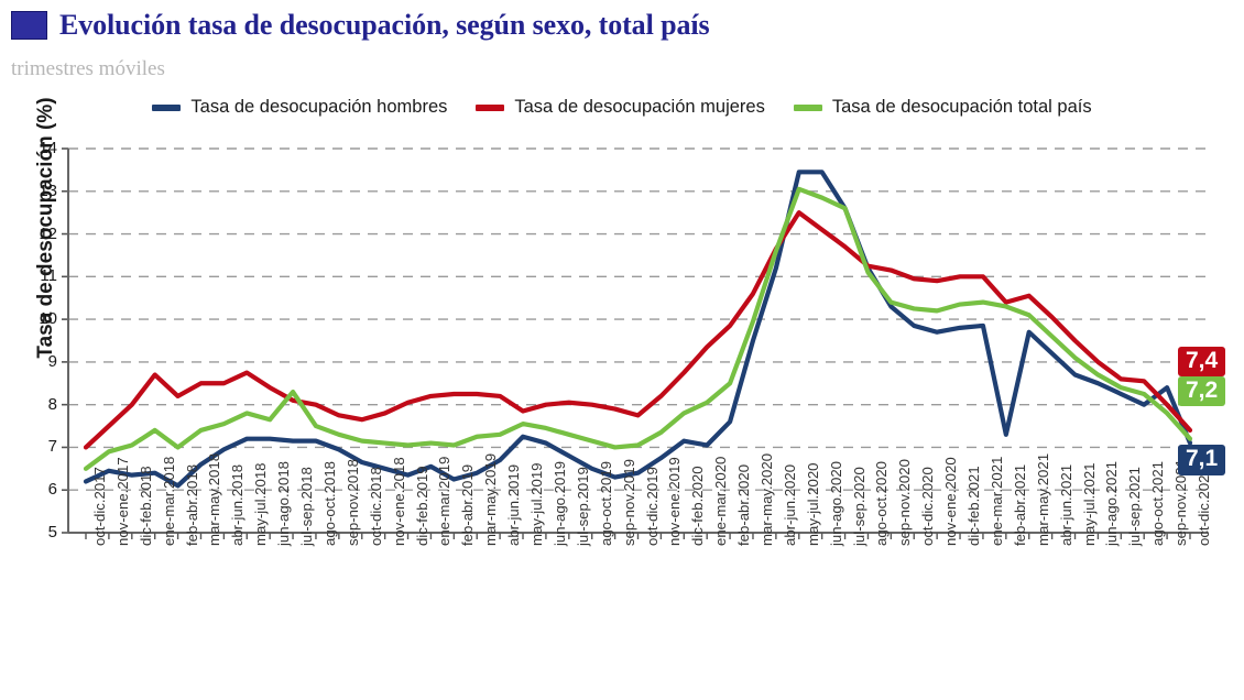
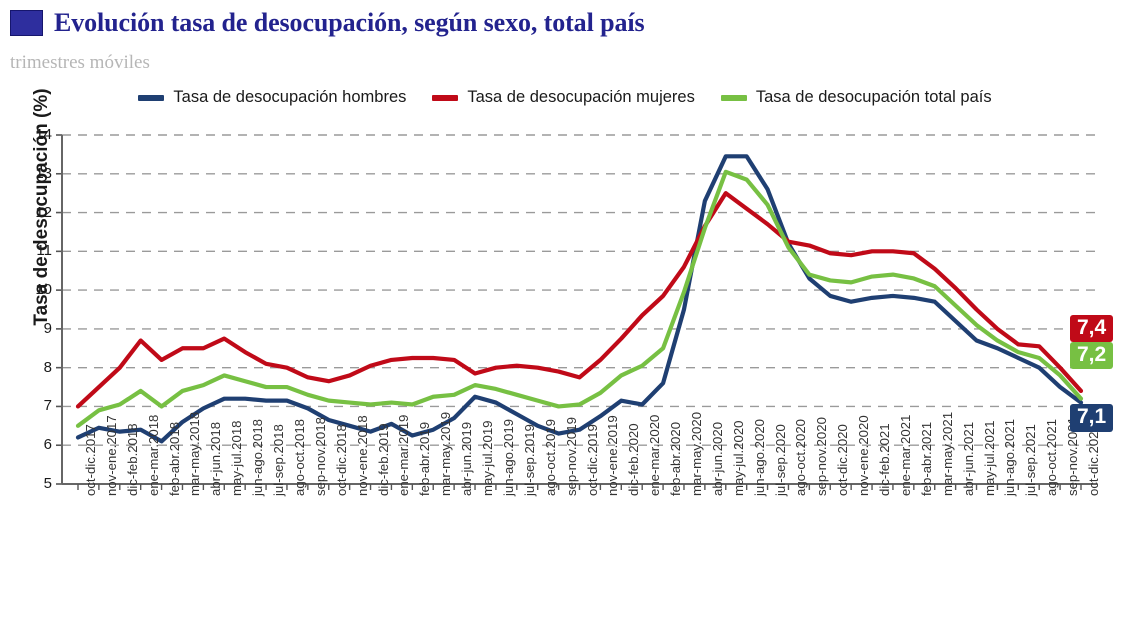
Tasa de desocupación total país/jul-sep.2018: 8.3 -> 7.5
Tasa de desocupación hombres/abr-jun.2020: 11.2 -> 12.3
Tasa de desocupación total país/jul-sep.2020: 12.6 -> 12.2
Tasa de desocupación hombres/feb-abr.2021: 7.3 -> 9.8
Tasa de desocupación mujeres/feb-abr.2021: 10.4 -> 10.9
Tasa de desocupación hombres/sep-nov.2021: 8.4 -> 7.5
